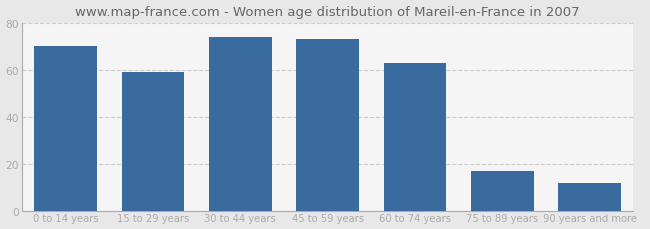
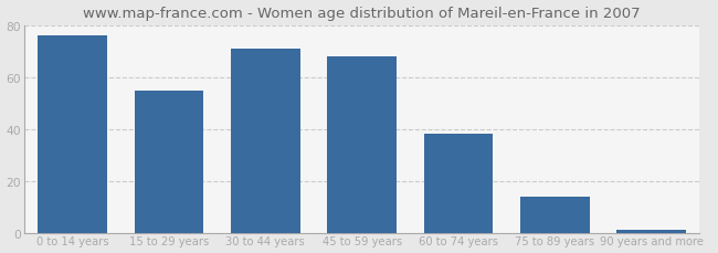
0 to 14 years: 70 -> 76
15 to 29 years: 59 -> 55
30 to 44 years: 74 -> 71
45 to 59 years: 73 -> 68
60 to 74 years: 63 -> 38
75 to 89 years: 17 -> 14
90 years and more: 12 -> 1
